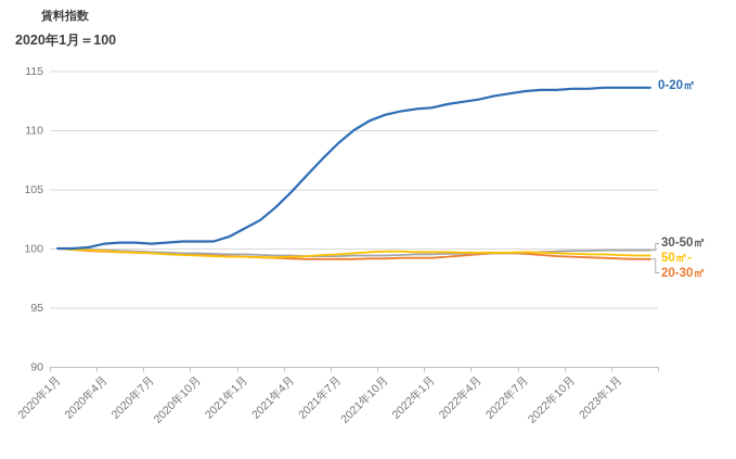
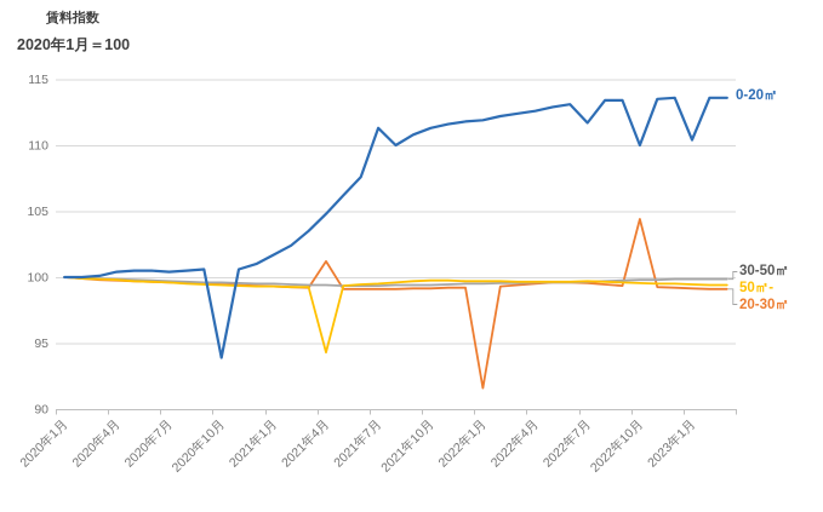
0-20㎡/2020年10月: 100.6 -> 93.9
20-30㎡/2021年4月: 99.2 -> 101.2
50㎡-/2021年4月: 99.3 -> 94.3
0-20㎡/2021年7月: 108.9 -> 111.3
20-30㎡/2022年1月: 99.2 -> 91.6
0-20㎡/2022年7月: 113.3 -> 111.7
0-20㎡/2022年10月: 113.5 -> 110.0
20-30㎡/2022年10月: 99.3 -> 104.4
0-20㎡/2023年1月: 113.6 -> 110.4
